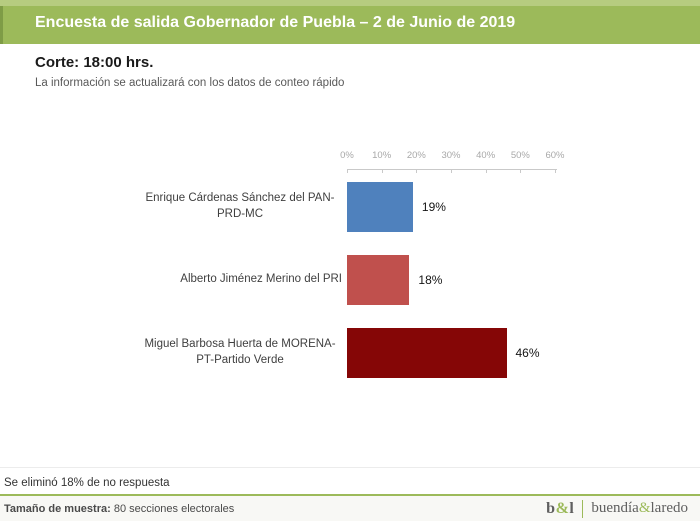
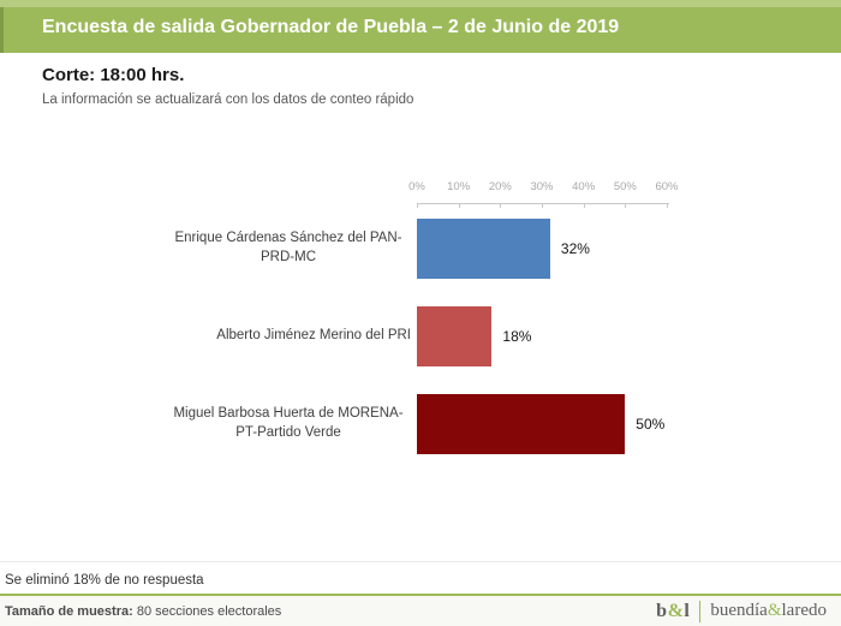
Enrique Cárdenas Sánchez del PAN-PRD-MC: 19% -> 32%
Miguel Barbosa Huerta de MORENA-PT-Partido Verde: 46% -> 50%
